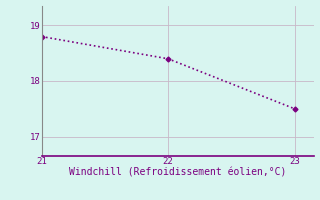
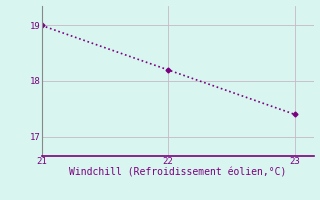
21: 18.8 -> 19.0
22: 18.4 -> 18.2
23: 17.5 -> 17.4
